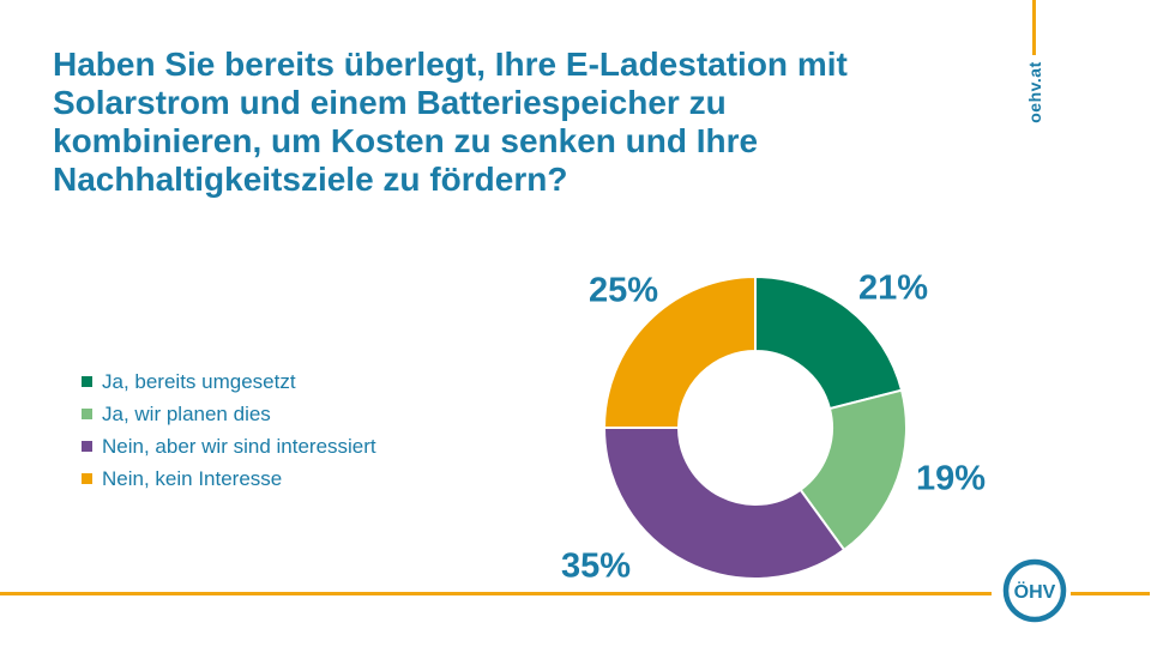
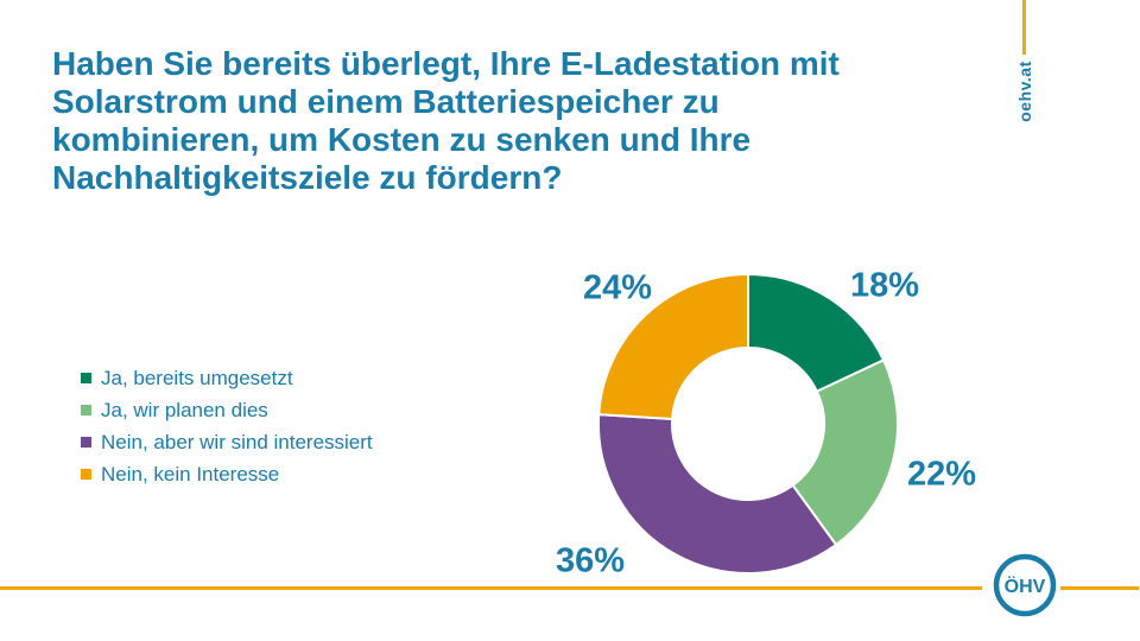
Ja, bereits umgesetzt: 21% -> 18%
Ja, wir planen dies: 19% -> 22%
Nein, aber wir sind interessiert: 35% -> 36%
Nein, kein Interesse: 25% -> 24%
